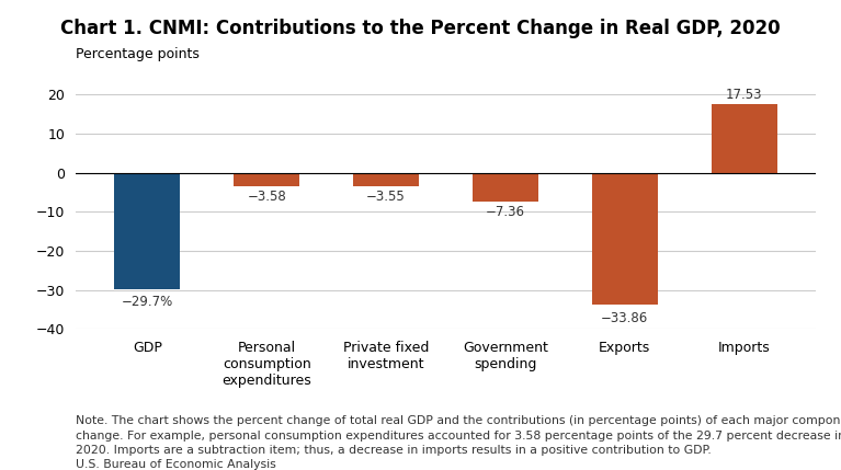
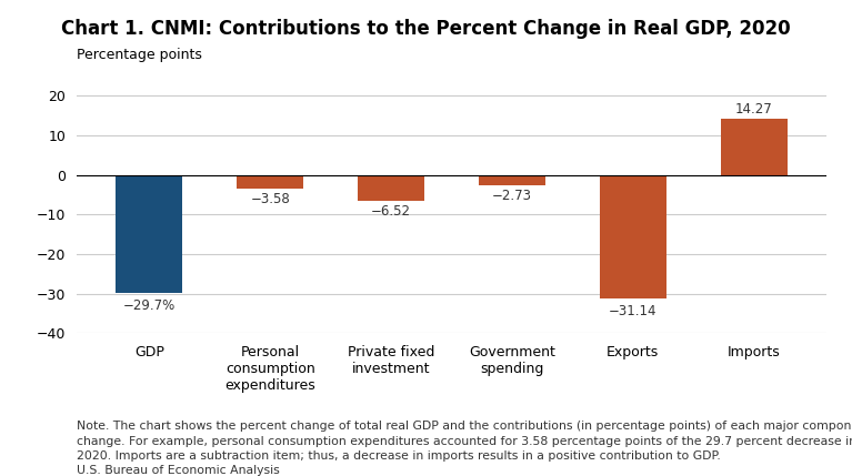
Private fixed investment: −3.55 -> −6.52
Government spending: −7.36 -> −2.73
Exports: −33.86 -> −31.14
Imports: 17.53 -> 14.27
